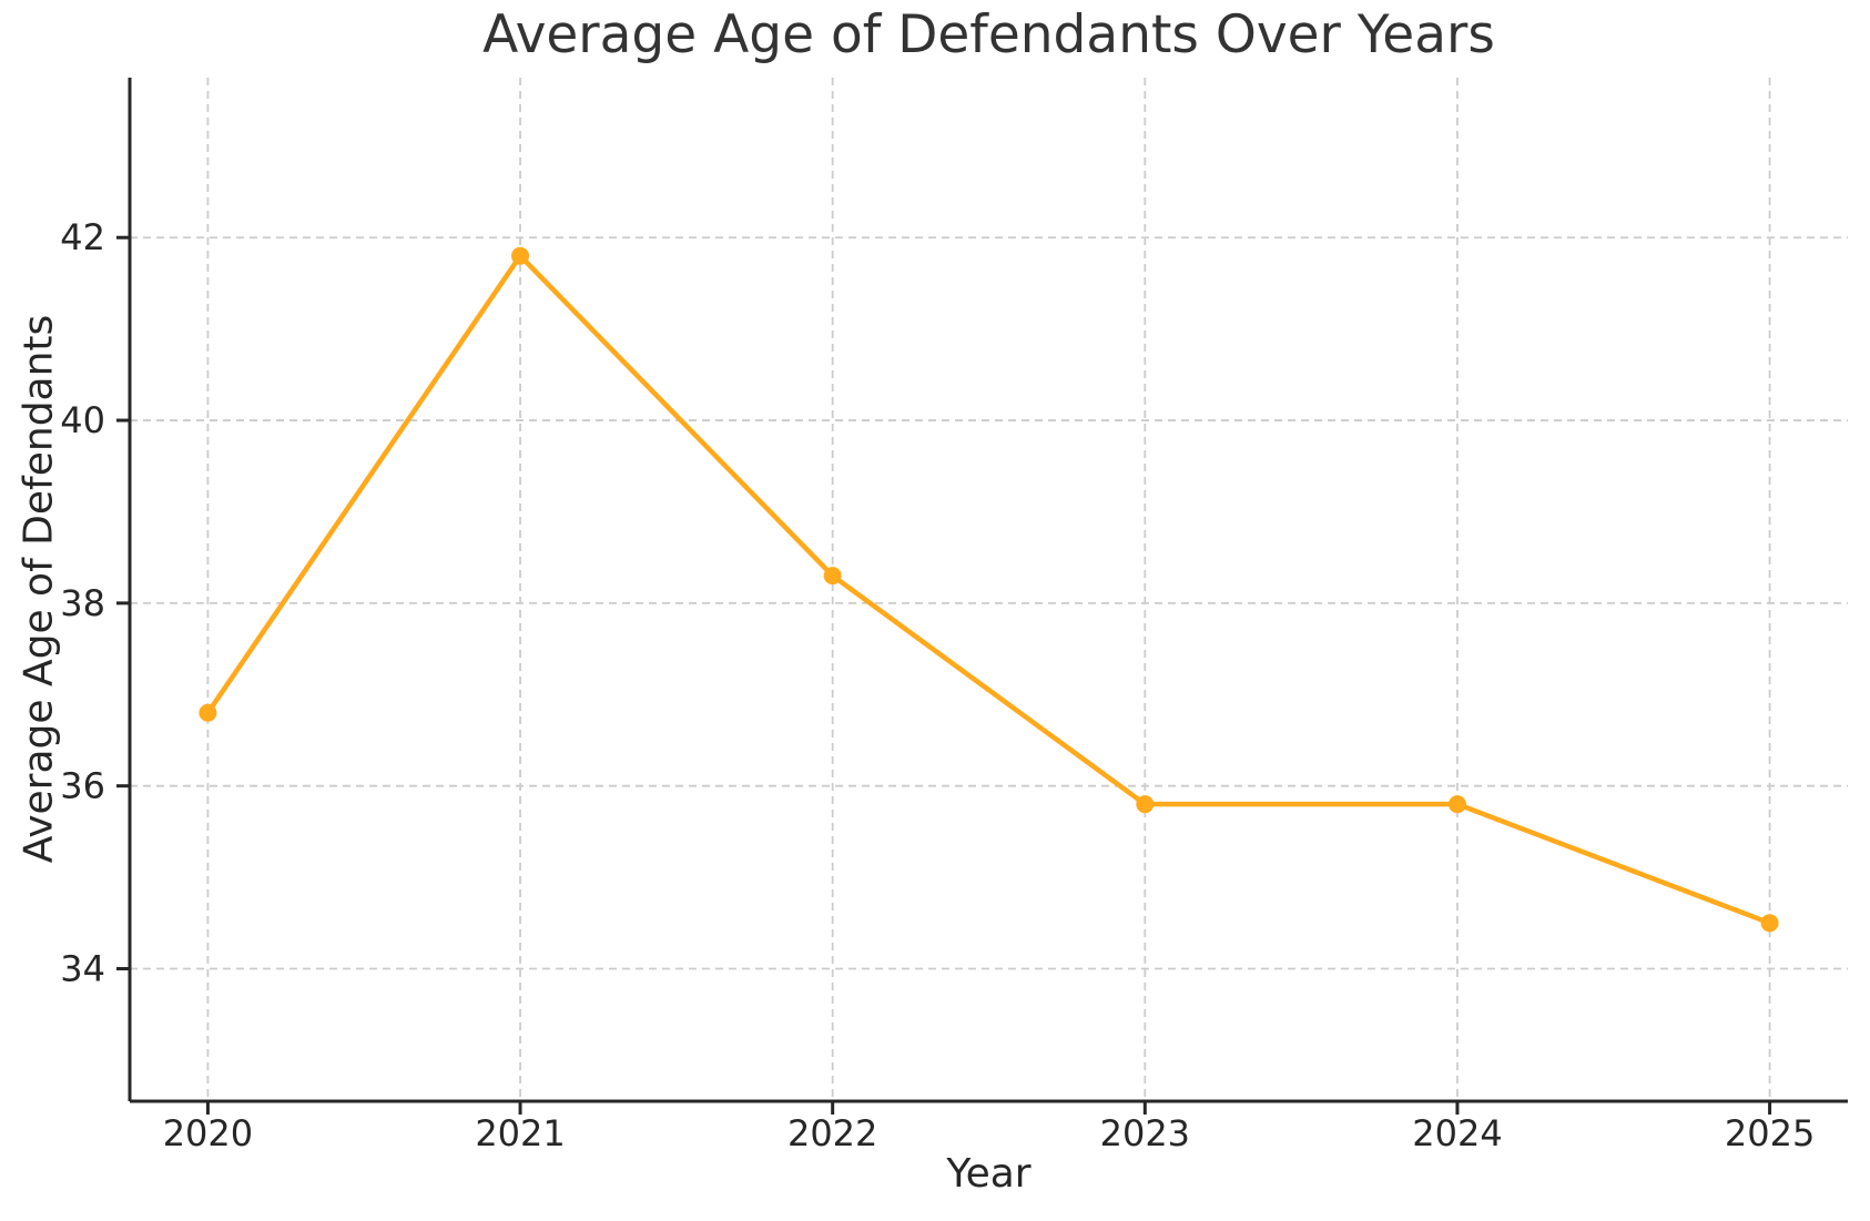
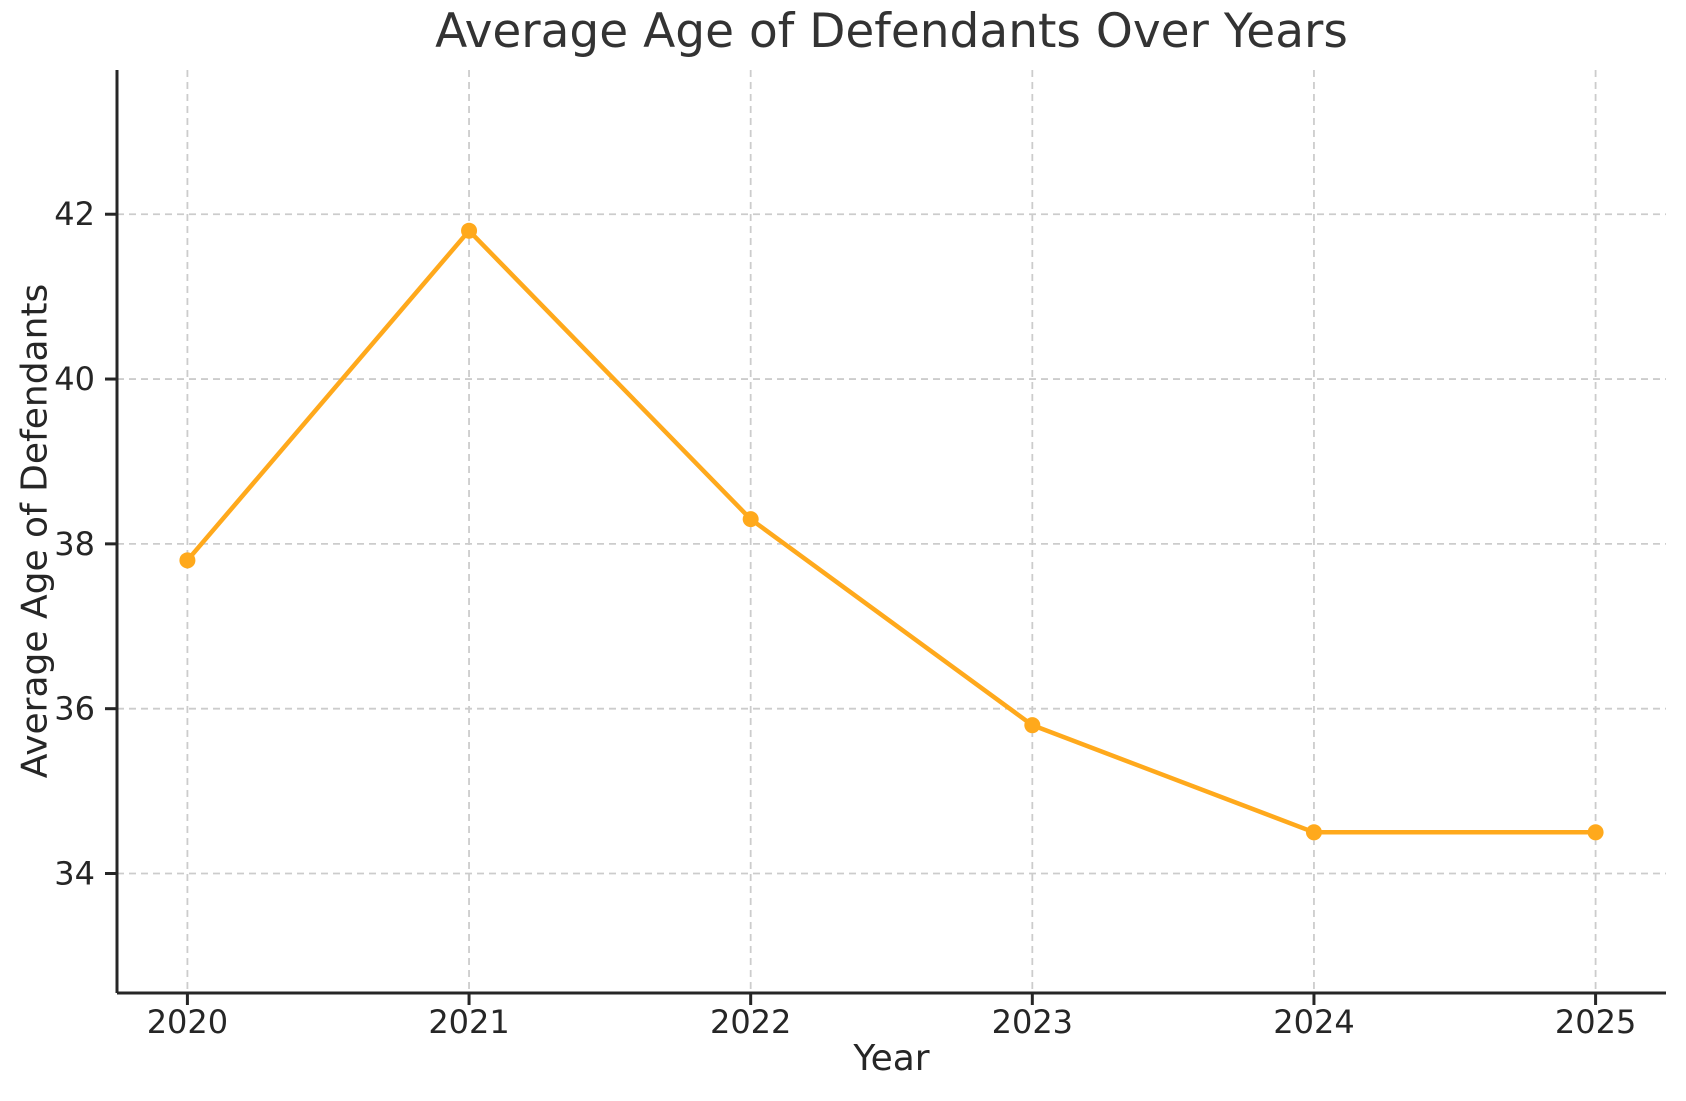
2020: 36.8 -> 37.8
2024: 35.8 -> 34.5
